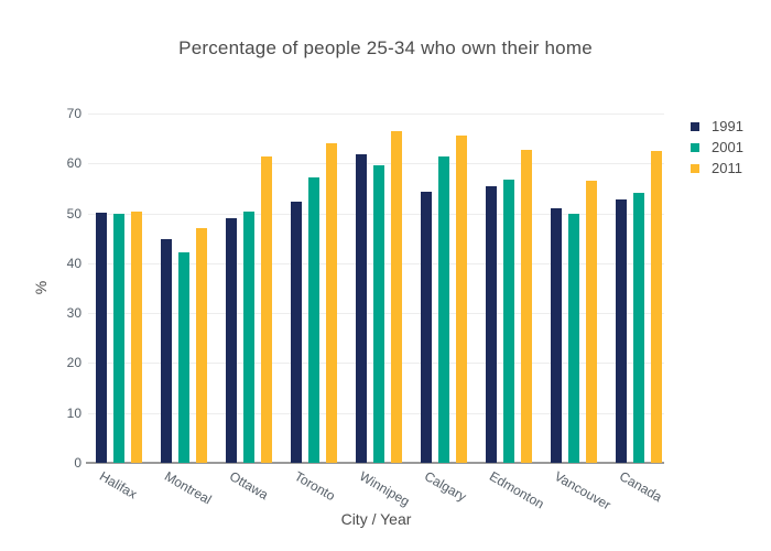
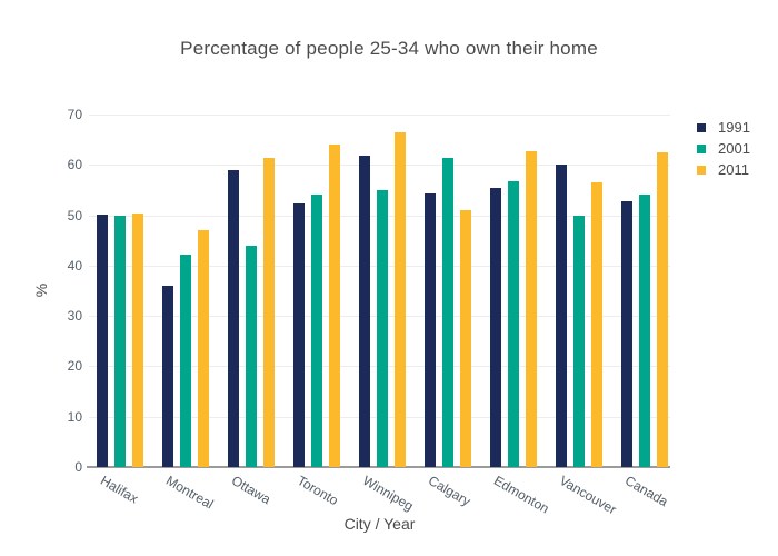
1991/Montreal: 45 -> 36
1991/Ottawa: 49 -> 59
2001/Ottawa: 50 -> 44
2001/Toronto: 57 -> 54
2001/Winnipeg: 60 -> 55
2011/Calgary: 66 -> 51
1991/Vancouver: 51 -> 60
